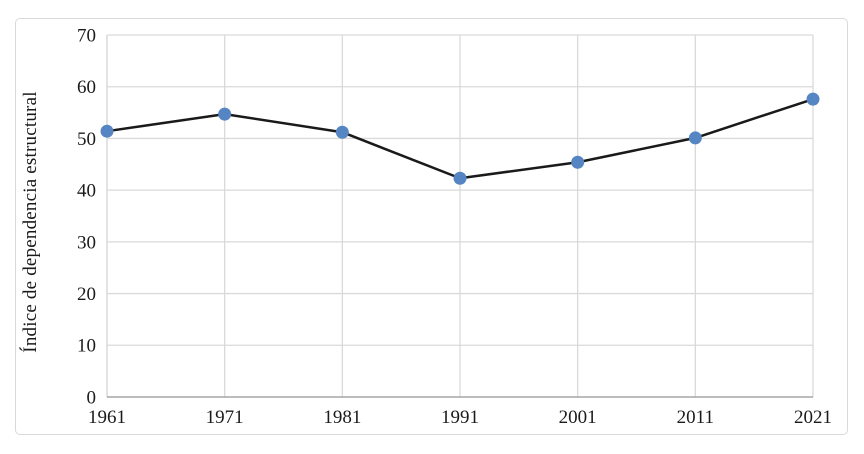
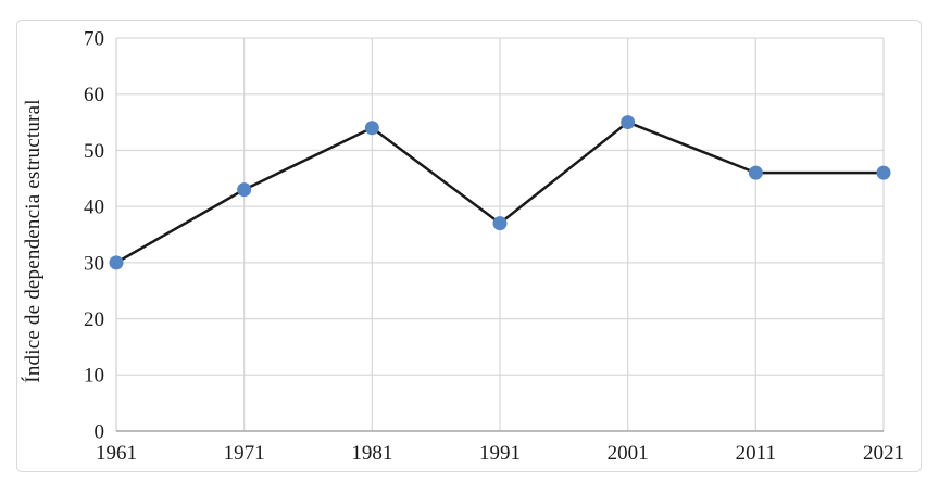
1961: 51 -> 30
1971: 55 -> 43
1981: 51 -> 54
1991: 42 -> 37
2001: 45 -> 55
2011: 50 -> 46
2021: 58 -> 46
